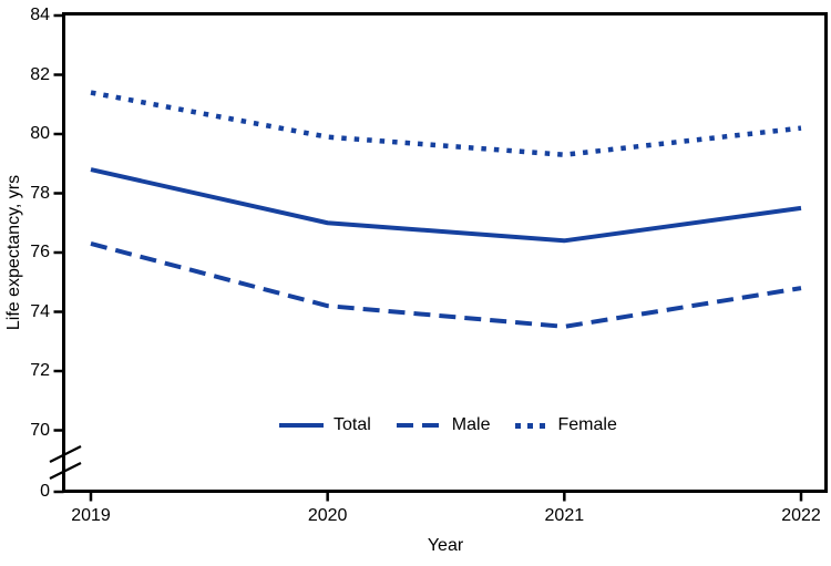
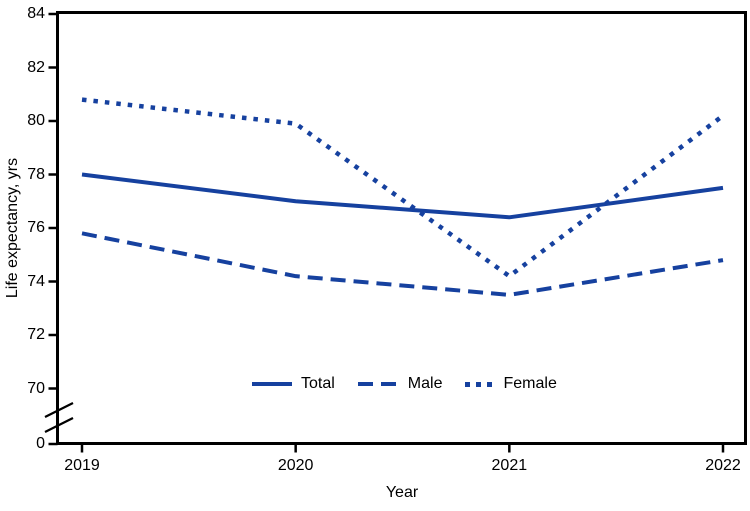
Total/2019: 78.8 -> 78.0
Male/2019: 76.3 -> 75.8
Female/2019: 81.4 -> 80.8
Female/2021: 79.3 -> 74.2
